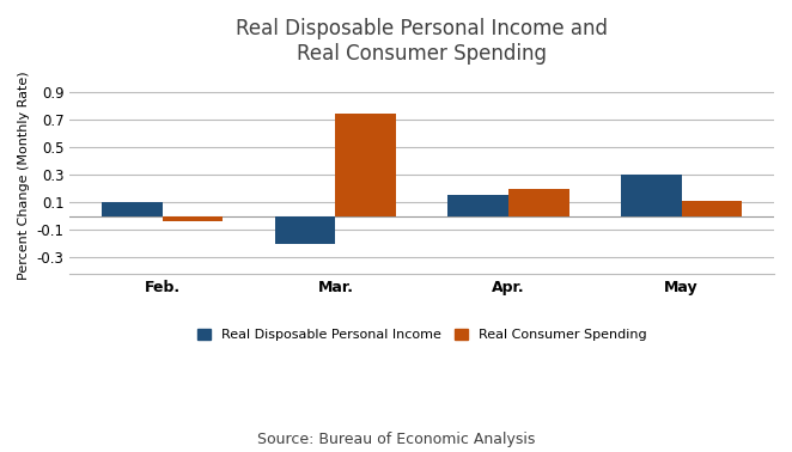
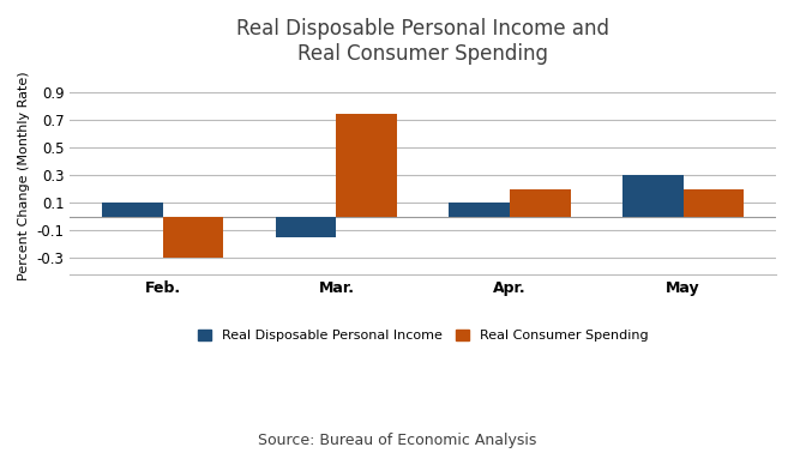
Real Consumer Spending/Feb.: -0.04 -> -0.30
Real Disposable Personal Income/Mar.: -0.20 -> -0.15
Real Disposable Personal Income/Apr.: 0.15 -> 0.10
Real Consumer Spending/May: 0.11 -> 0.20
